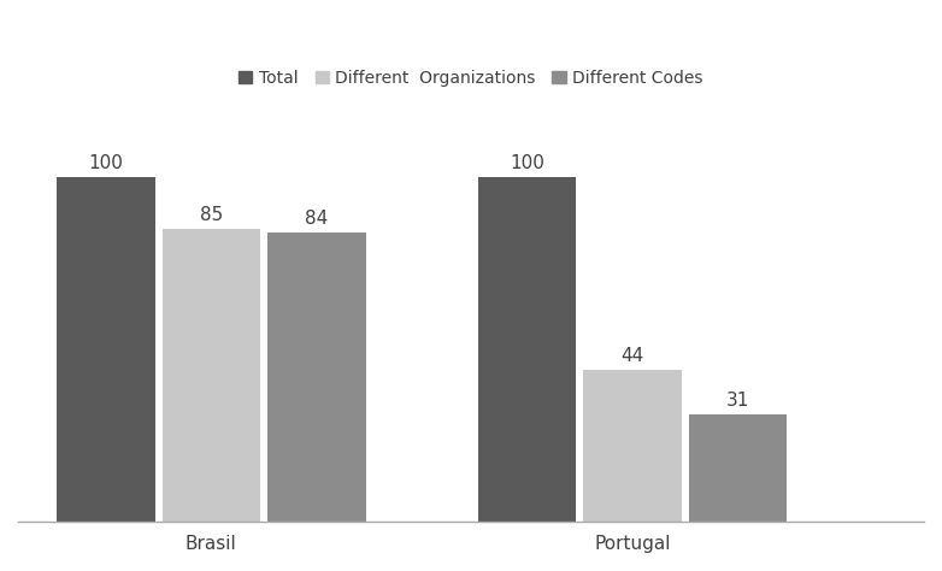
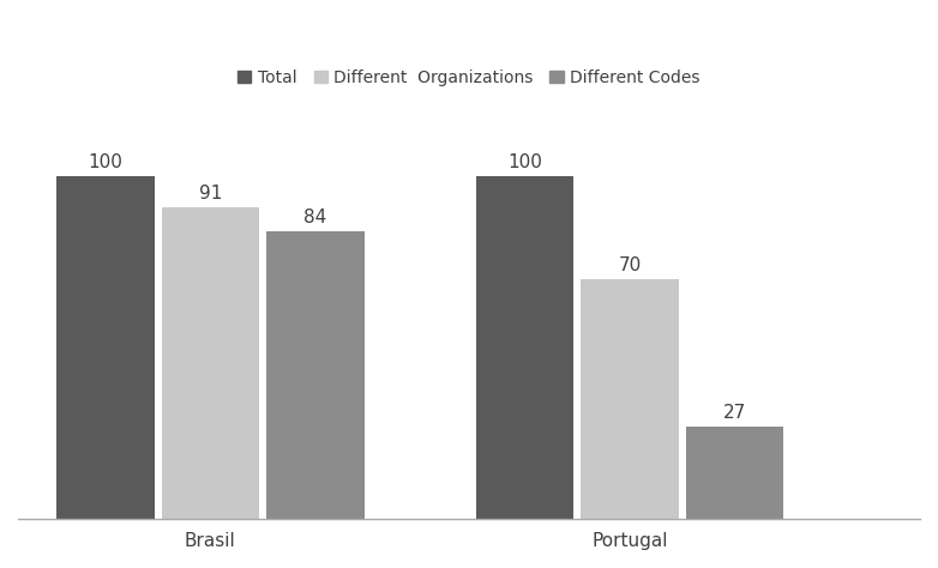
Different Organizations/Brasil: 85 -> 91
Different Organizations/Portugal: 44 -> 70
Different Codes/Portugal: 31 -> 27
